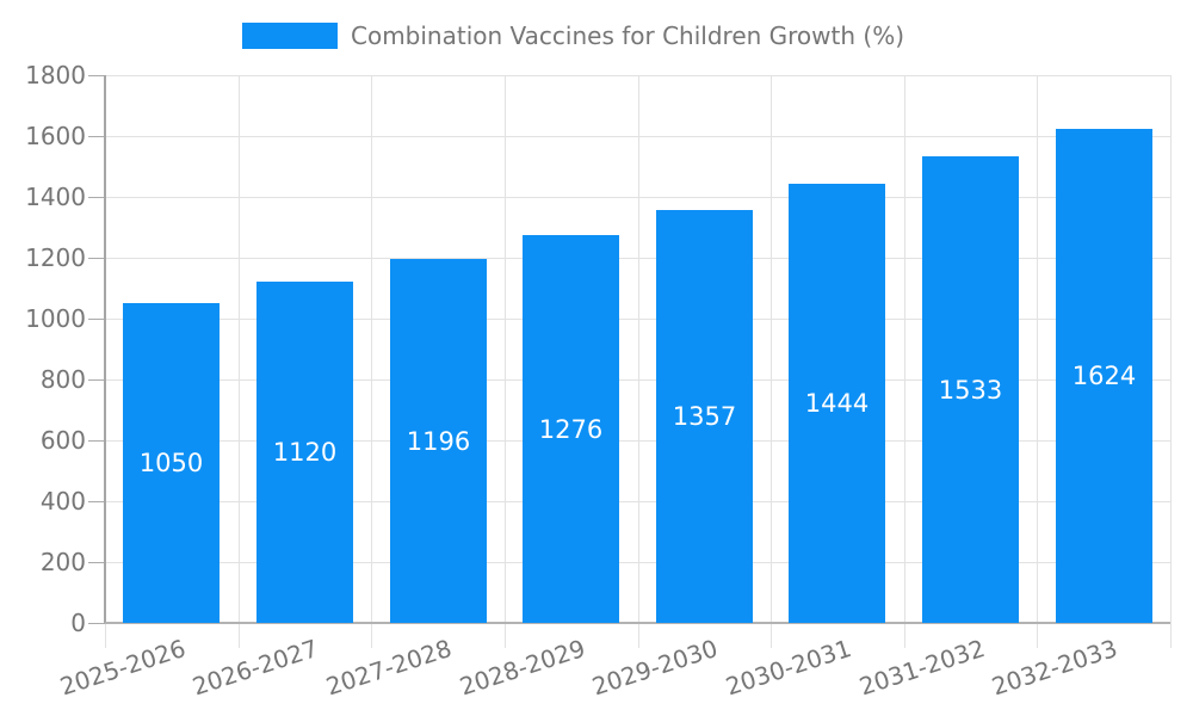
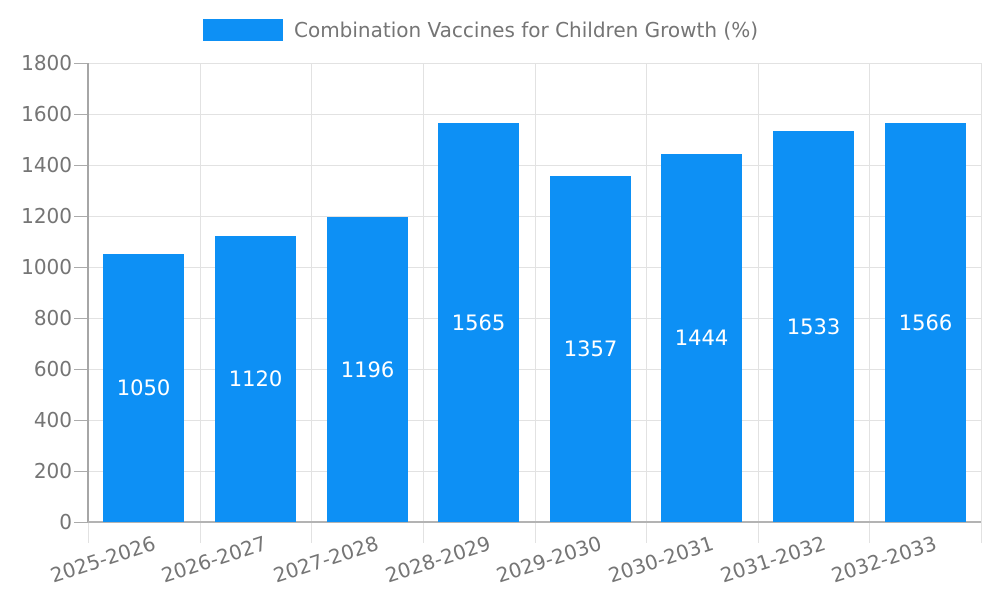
2028-2029: 1276 -> 1565
2032-2033: 1624 -> 1566
